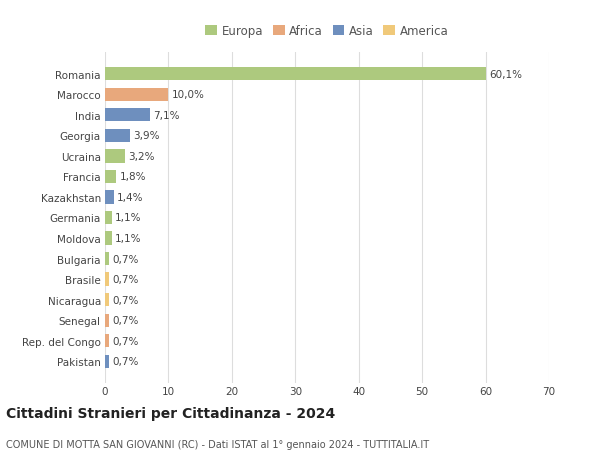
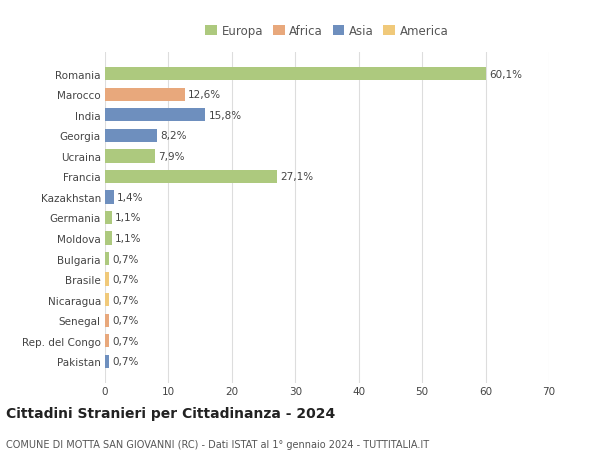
Marocco: 10,0% -> 12,6%
India: 7,1% -> 15,8%
Georgia: 3,9% -> 8,2%
Ucraina: 3,2% -> 7,9%
Francia: 1,8% -> 27,1%
